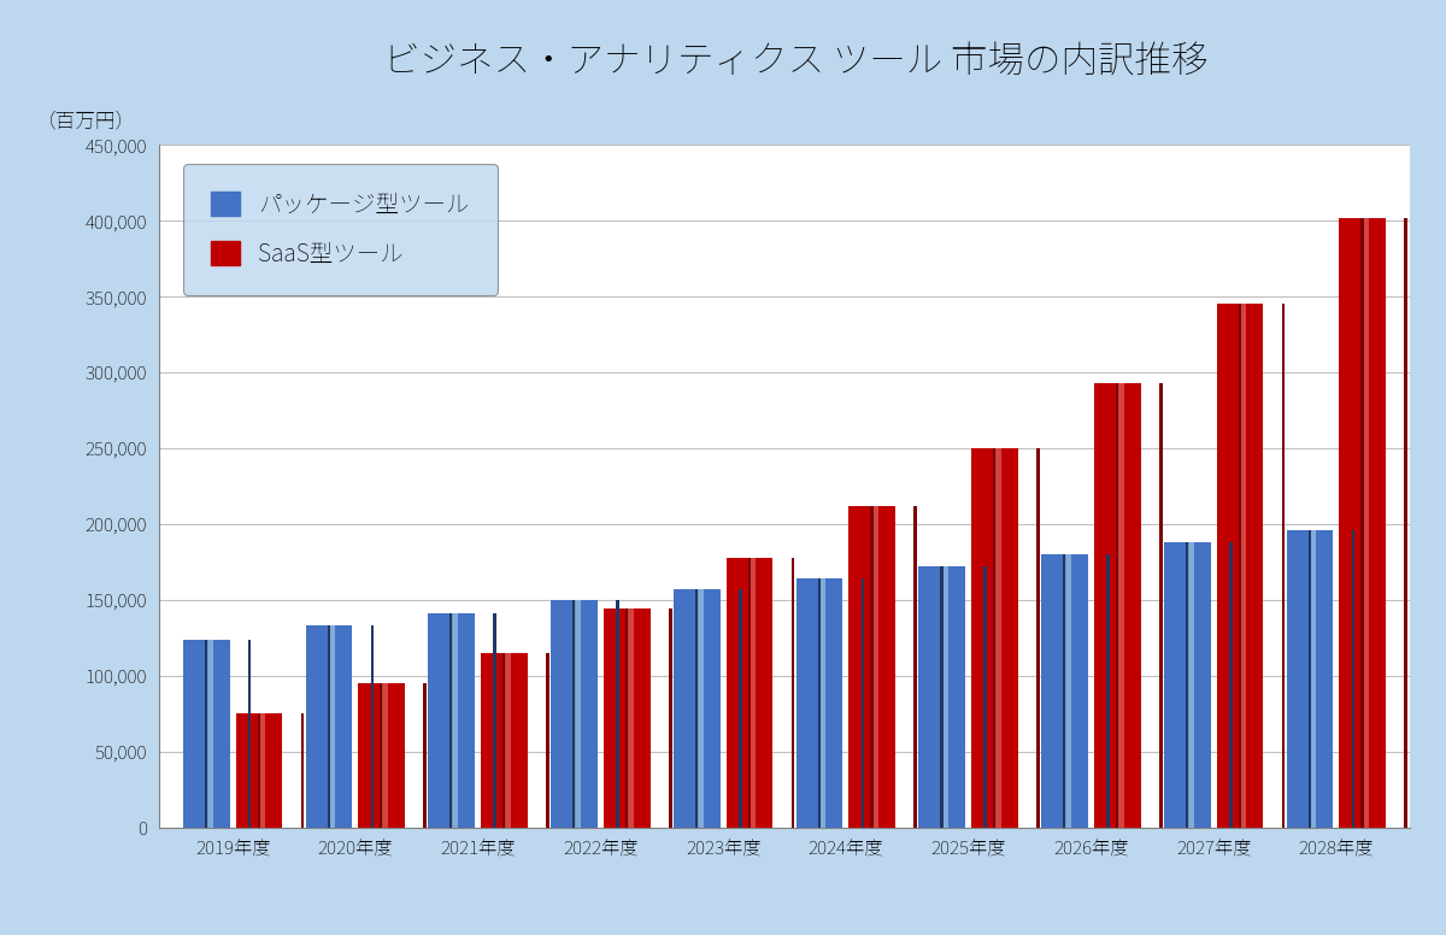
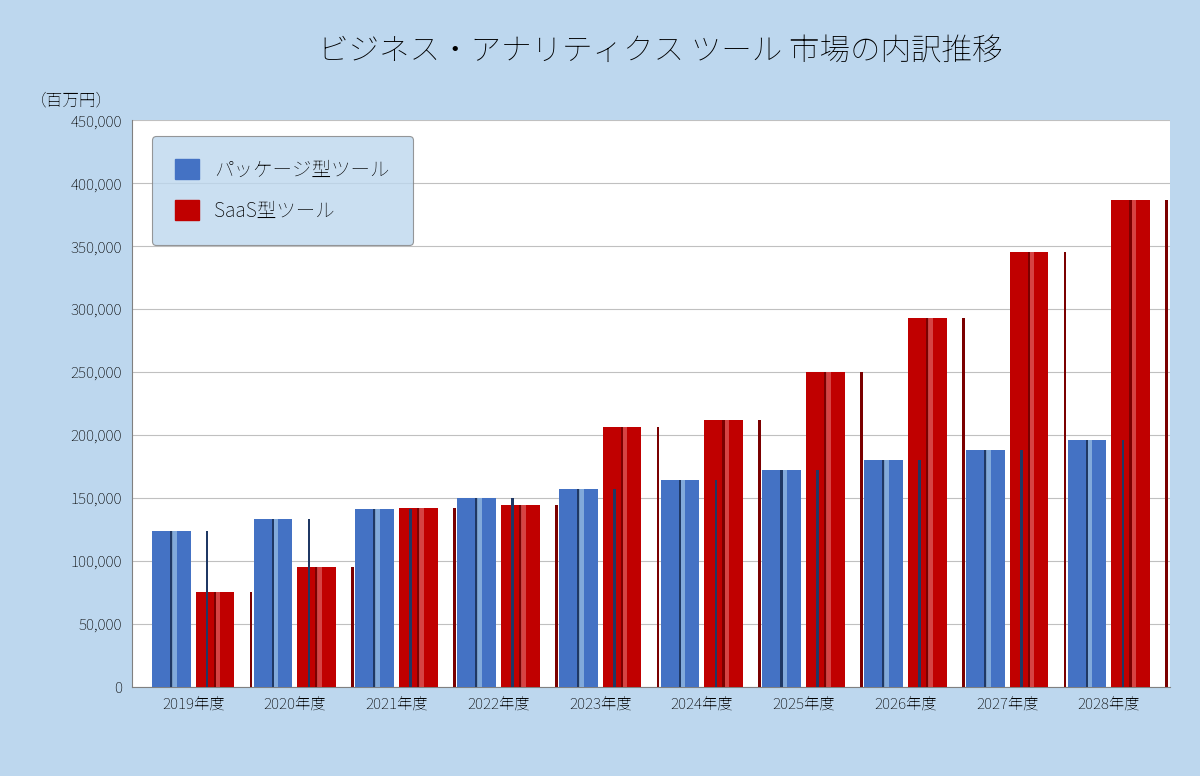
SaaS型ツール/2021年度: 115,000 -> 142,000
SaaS型ツール/2023年度: 178,000 -> 206,000
SaaS型ツール/2028年度: 402,000 -> 387,000
